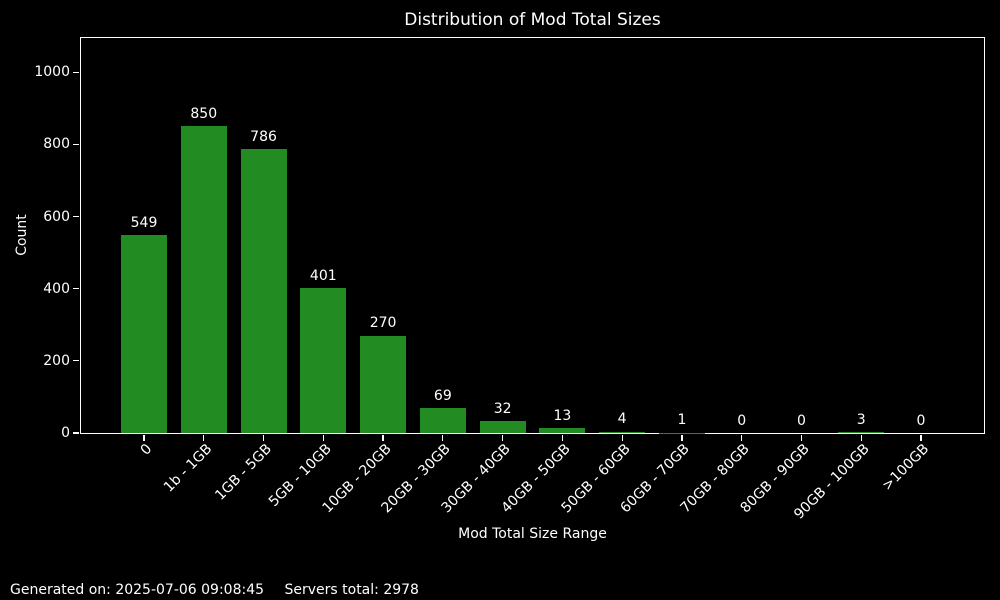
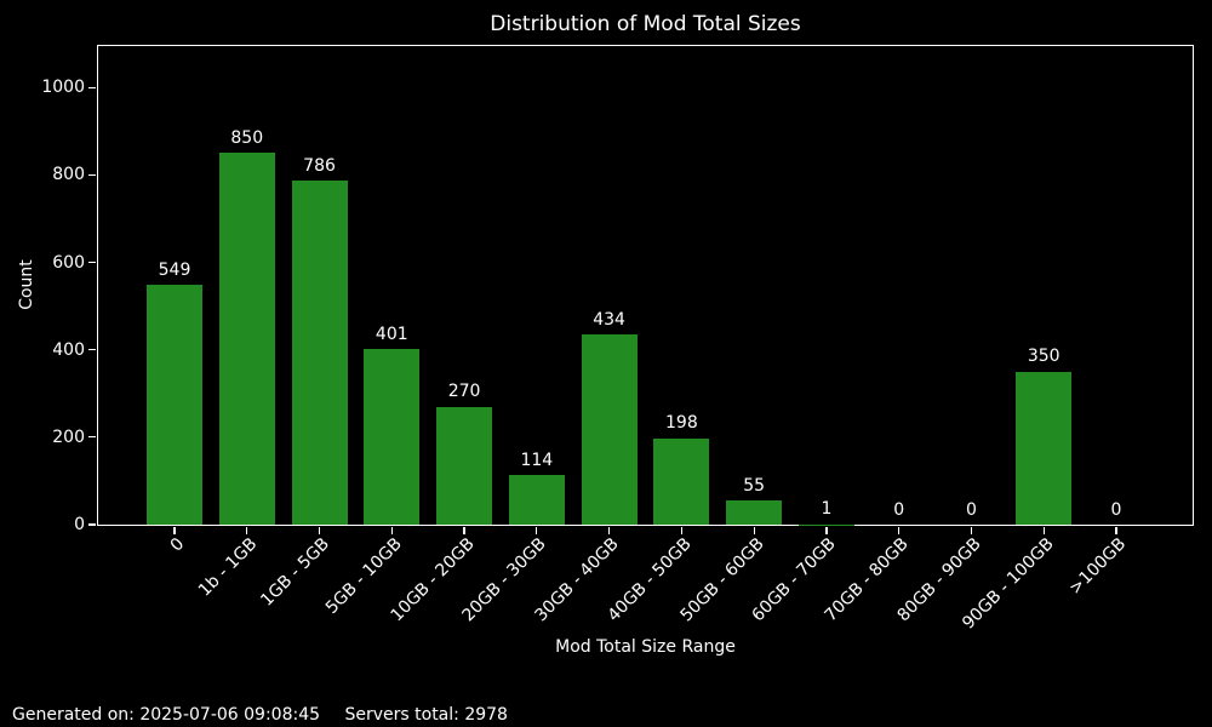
20GB - 30GB: 69 -> 114
30GB - 40GB: 32 -> 434
40GB - 50GB: 13 -> 198
50GB - 60GB: 4 -> 55
90GB - 100GB: 3 -> 350
